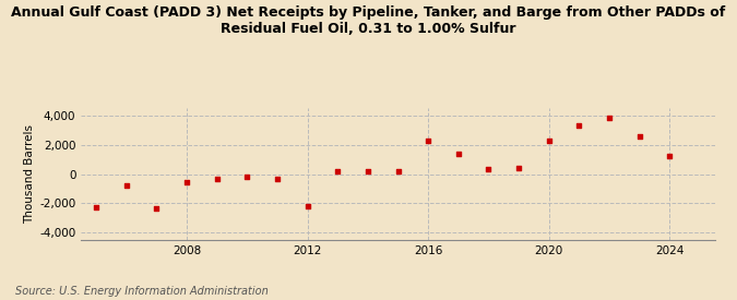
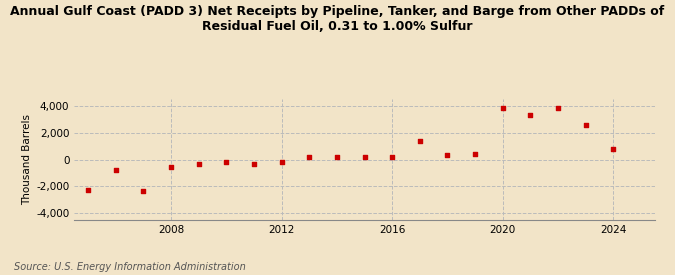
2012: -2,200 -> -200
2016: 2,300 -> 200
2020: 2,300 -> 3,800
2024: 1,200 -> 800
